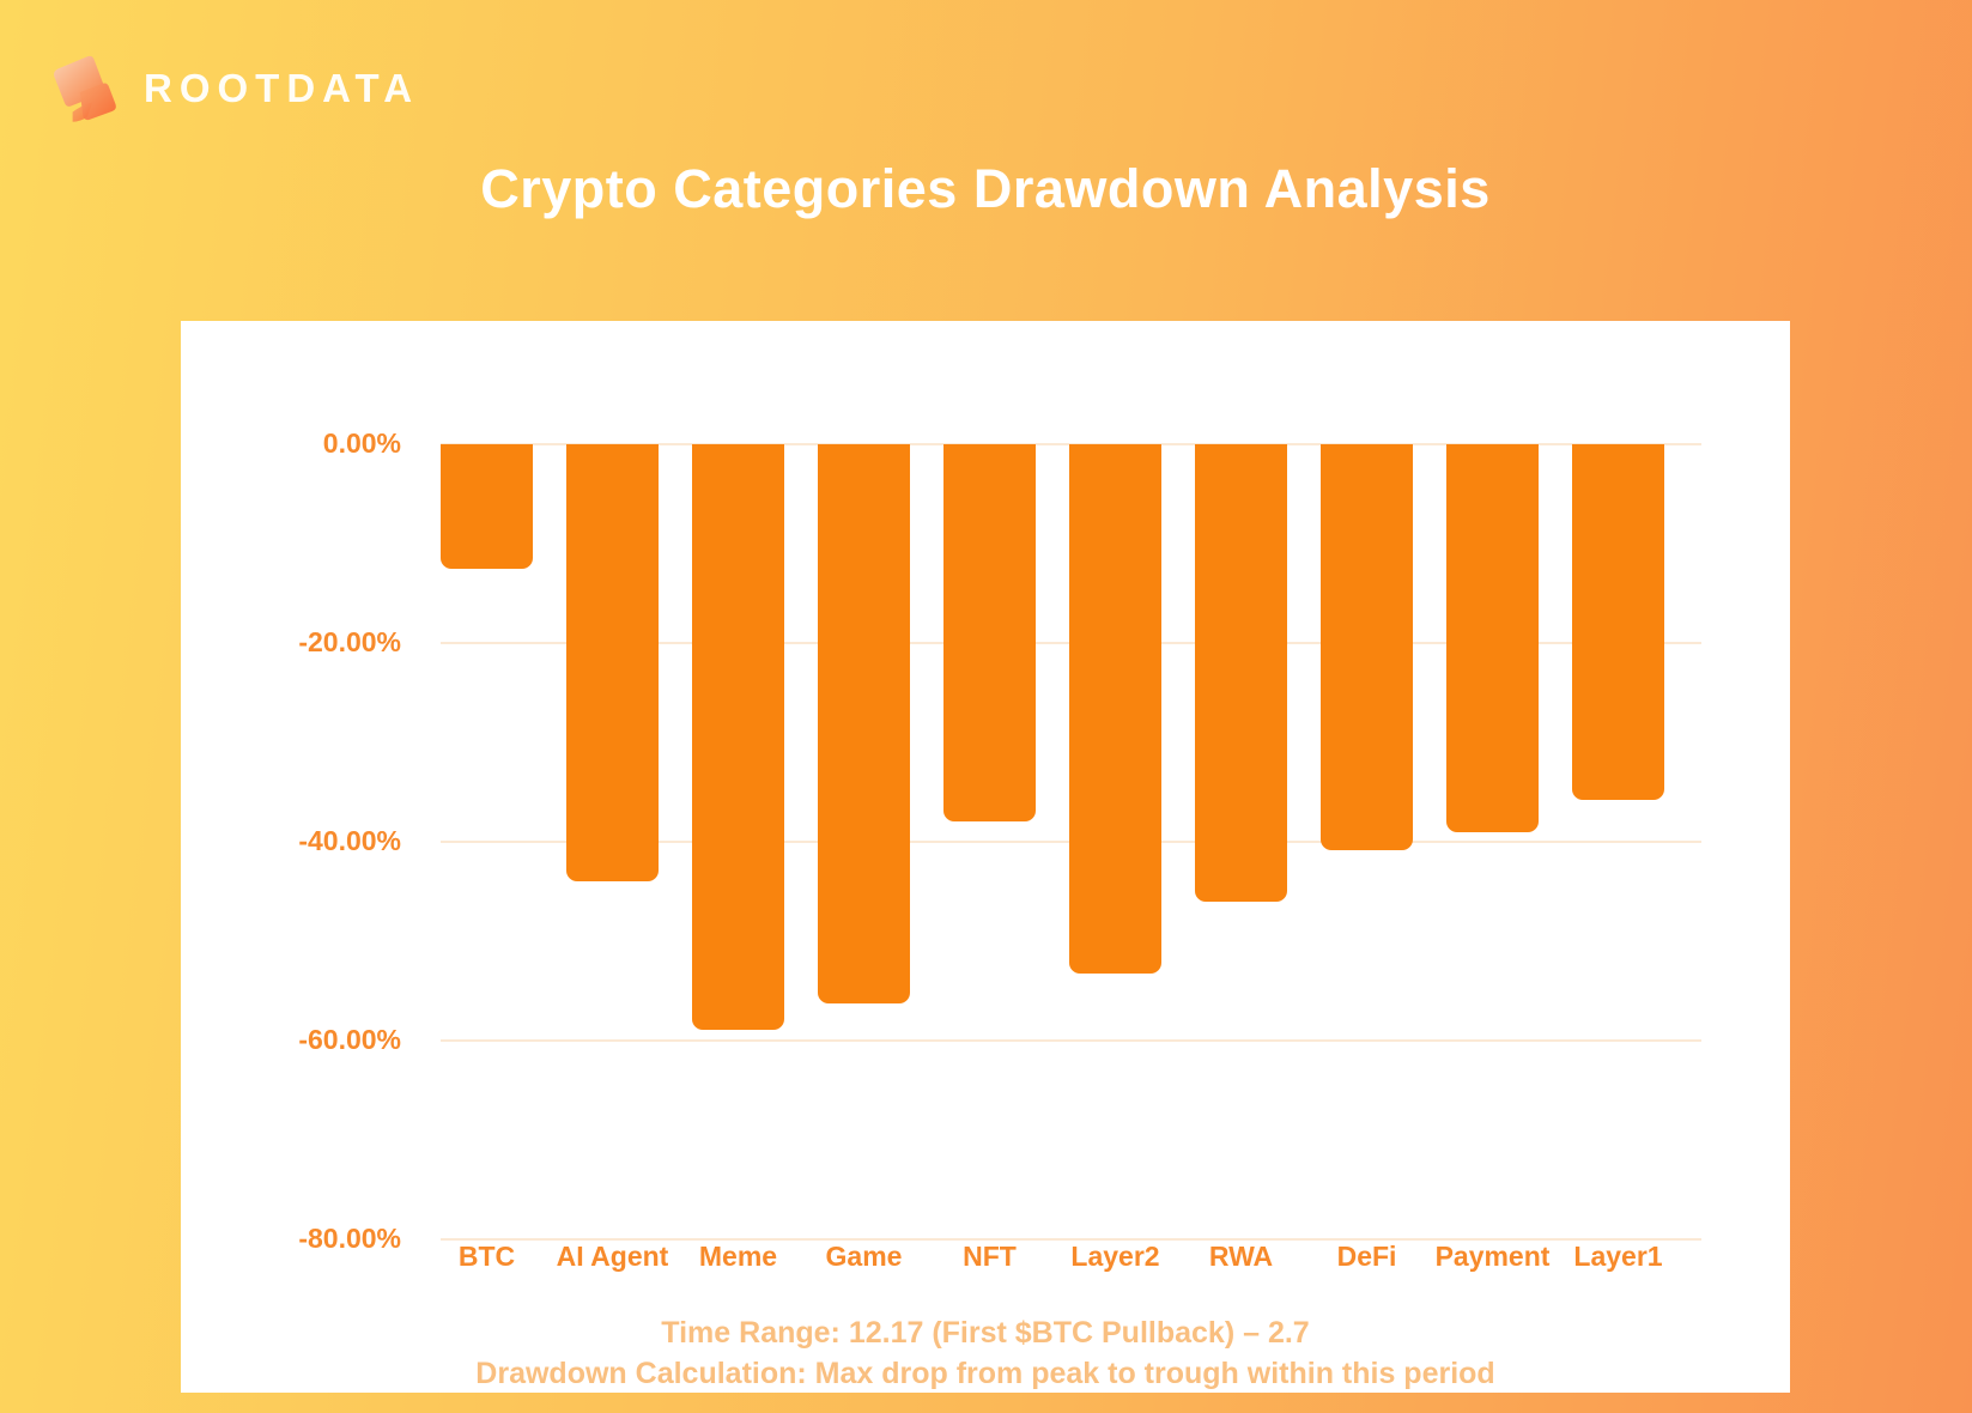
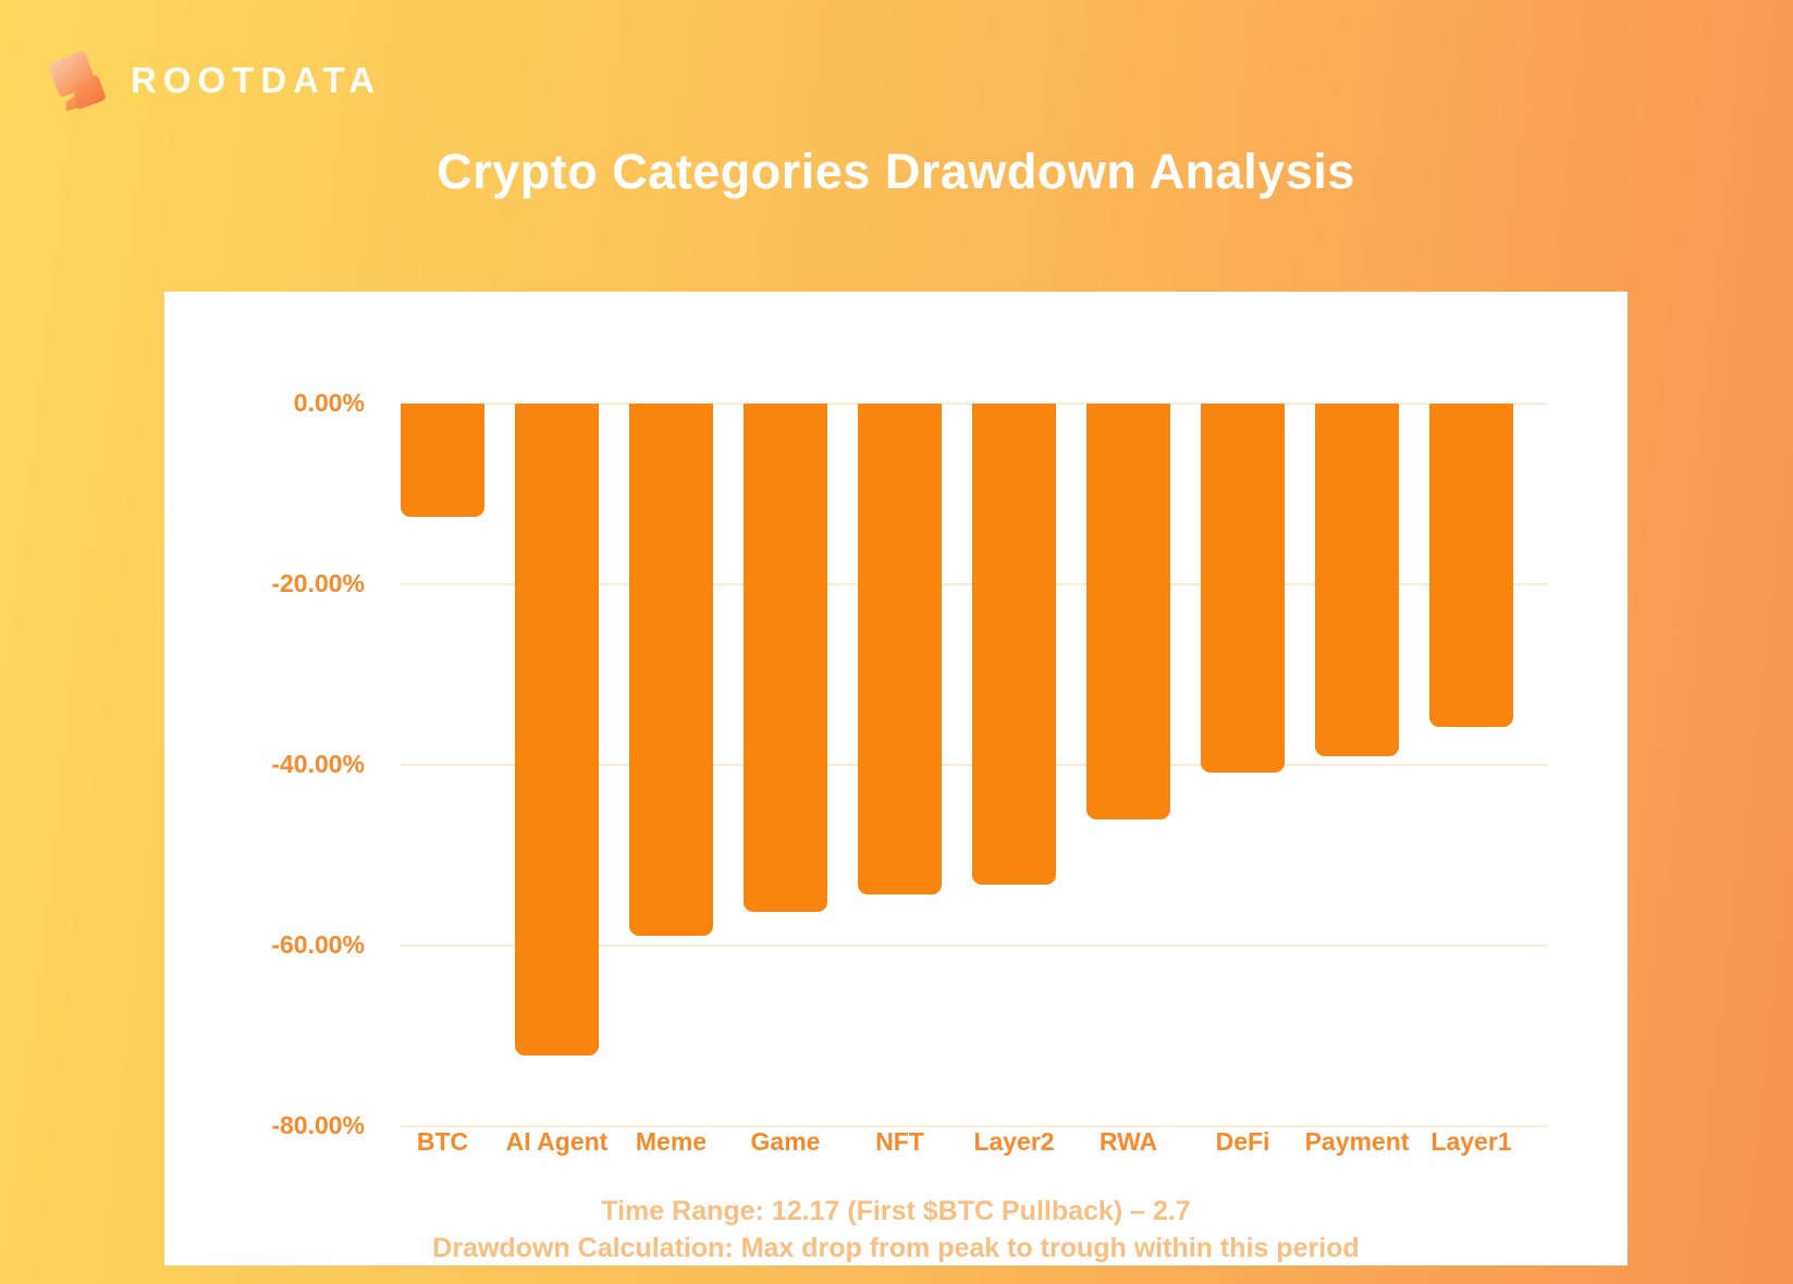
AI Agent: -44% -> -72%
NFT: -38% -> -54%
